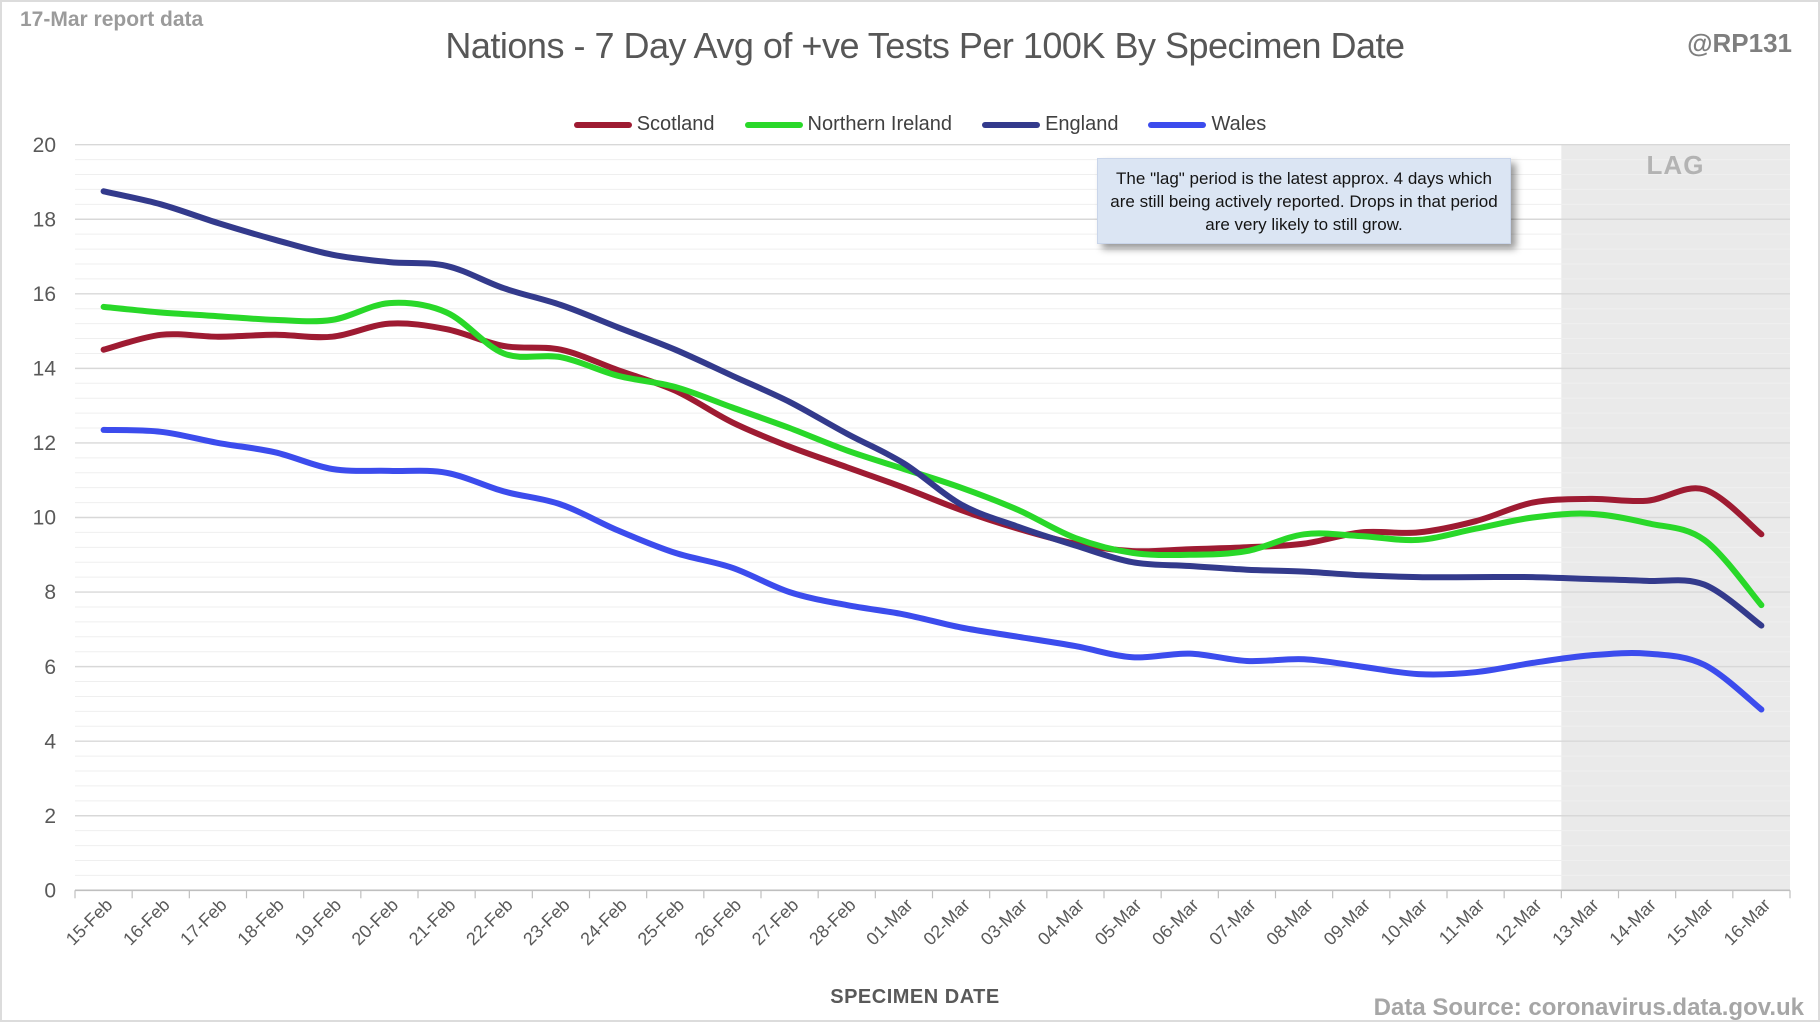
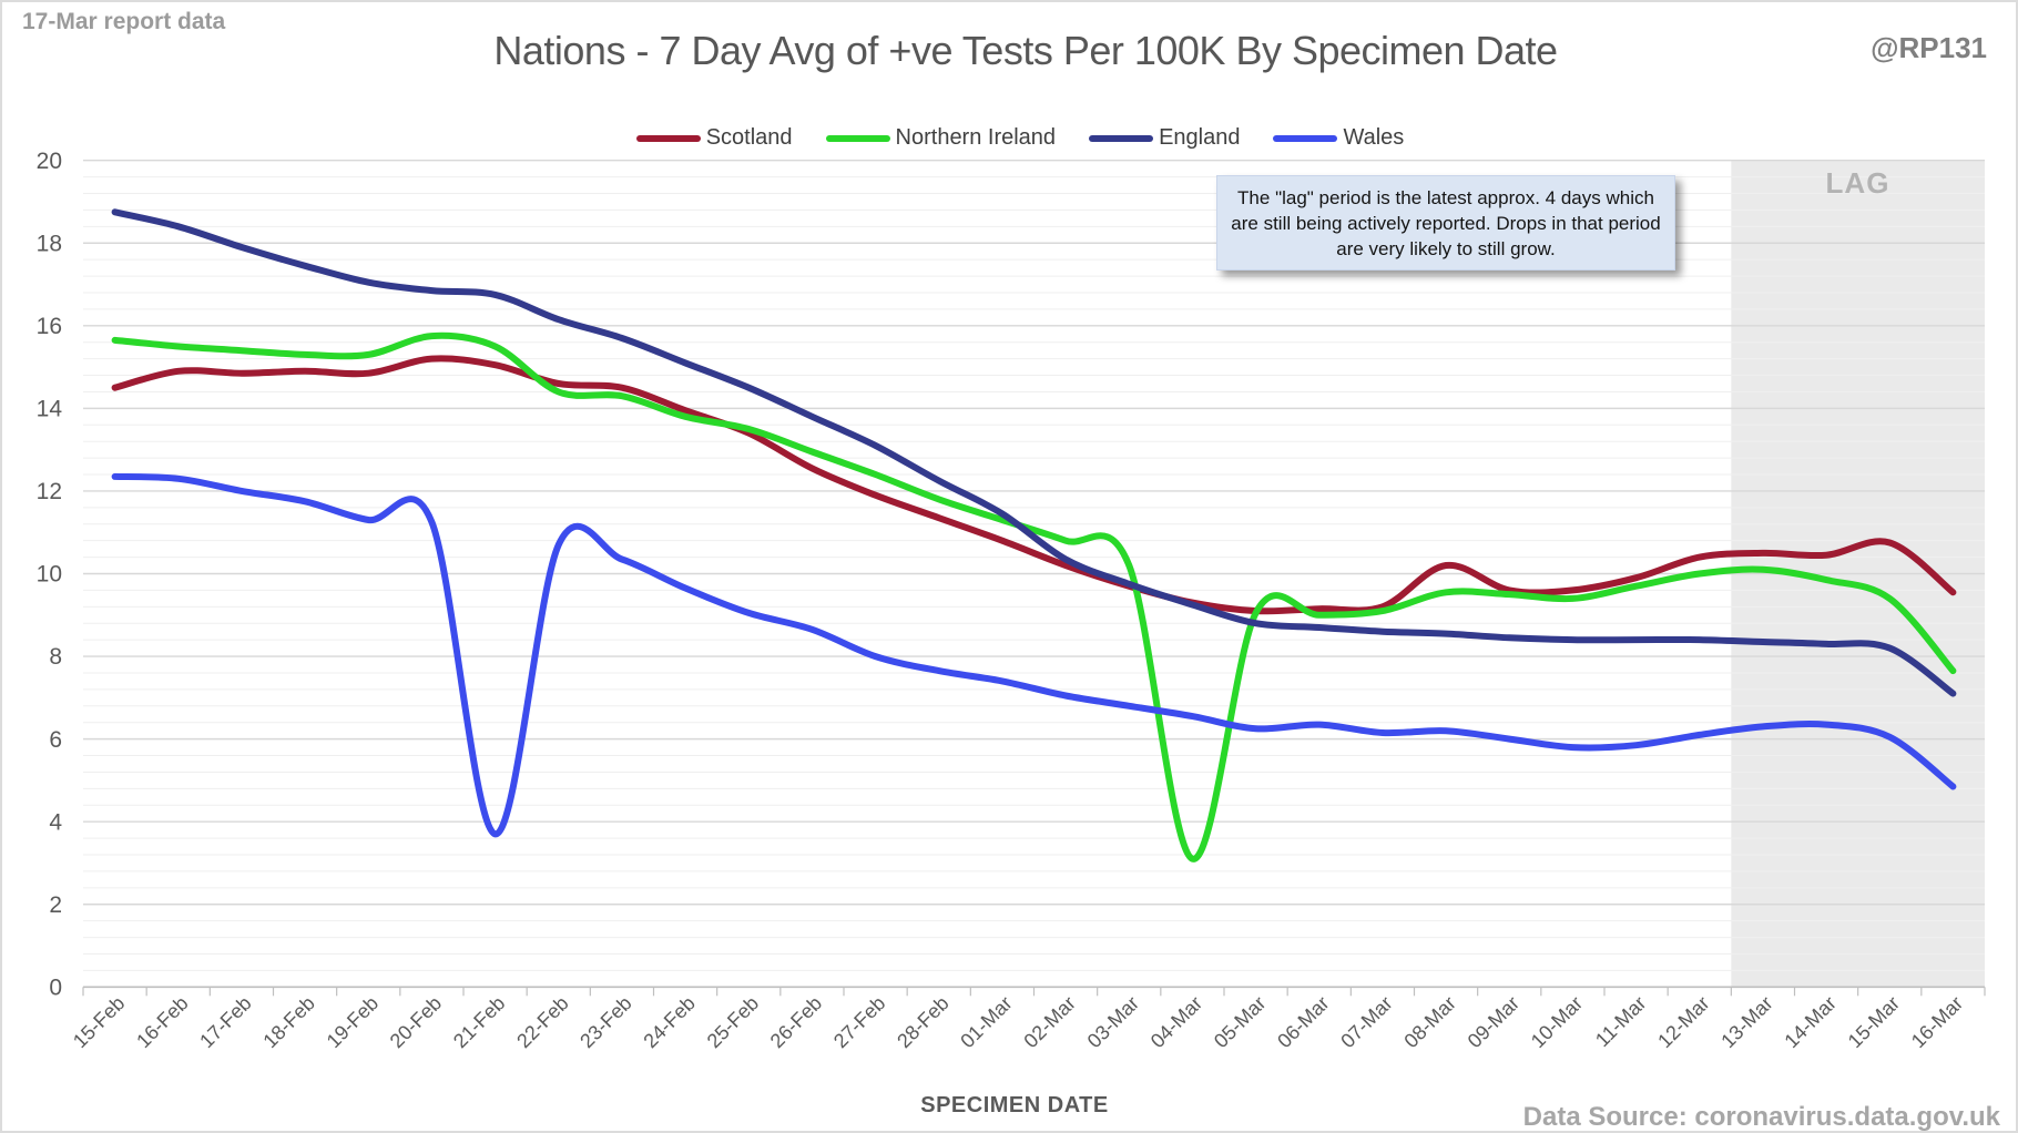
Wales/21-Feb: 11.2 -> 3.7
Northern Ireland/04-Mar: 9.4 -> 3.1
Scotland/08-Mar: 9.3 -> 10.2
